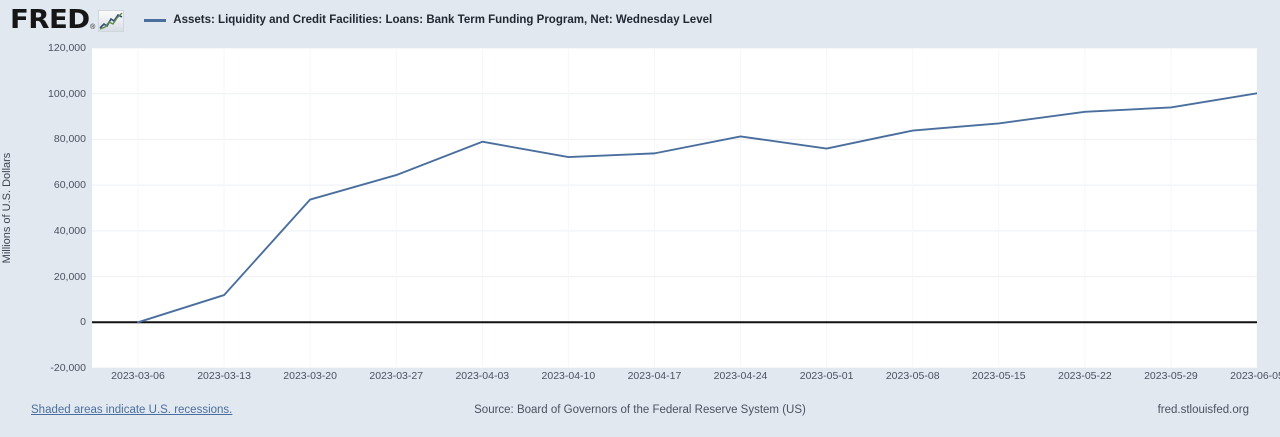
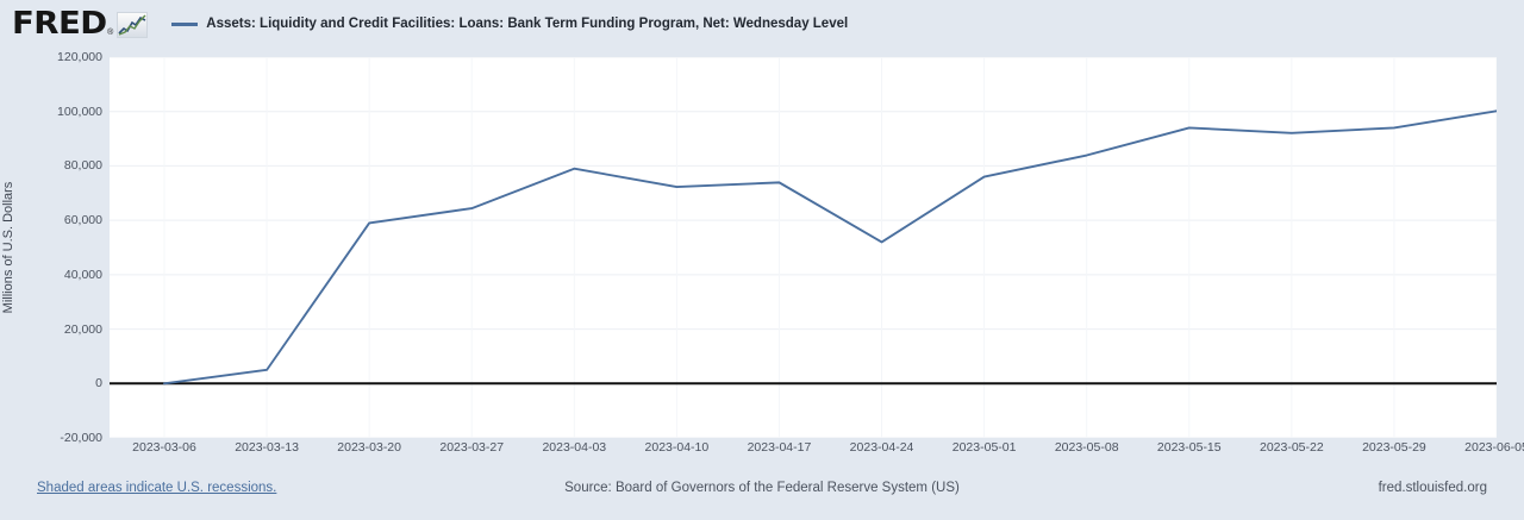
2023-03-13: 12000 -> 5000
2023-03-20: 54000 -> 59000
2023-04-24: 81000 -> 52000
2023-05-15: 87000 -> 94000
